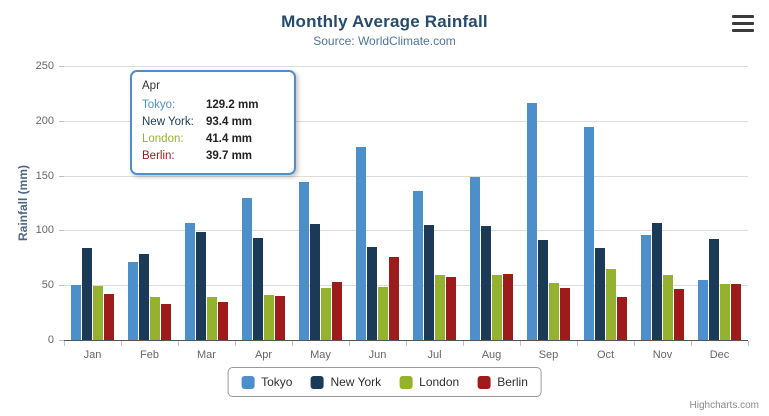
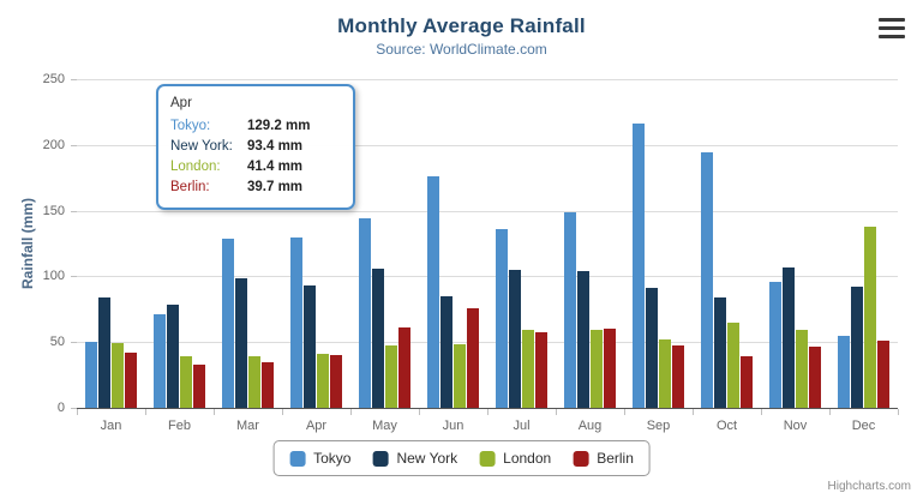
Tokyo/Mar: 106 -> 129
Berlin/May: 53 -> 61
London/Dec: 51 -> 138
